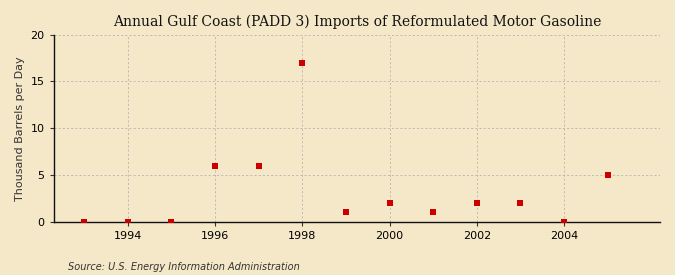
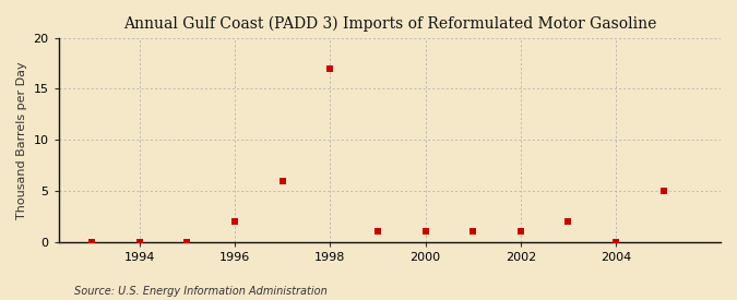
1996: 6 -> 2
2000: 2 -> 1
2002: 2 -> 1
